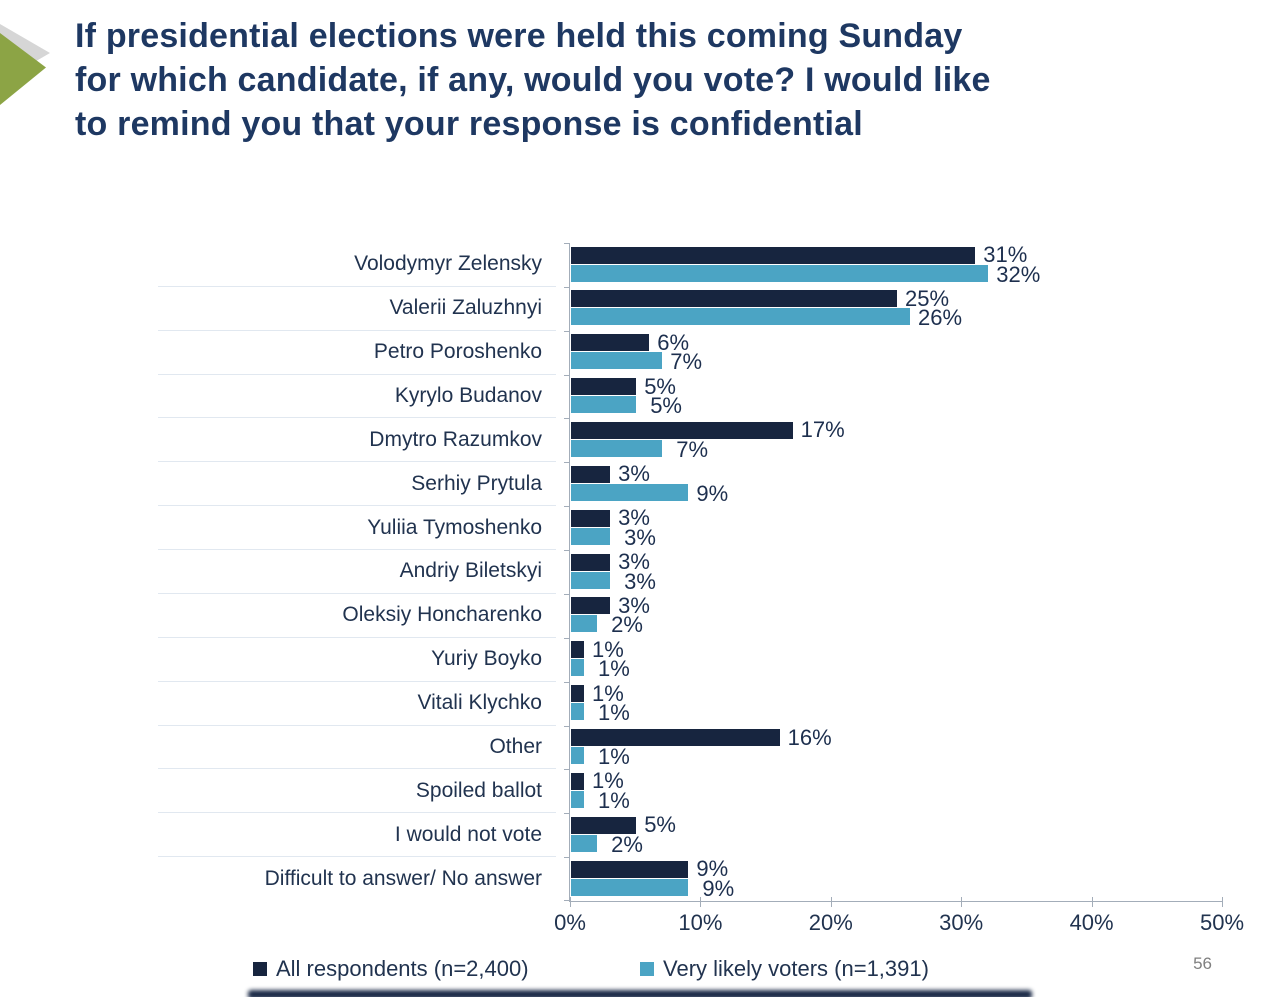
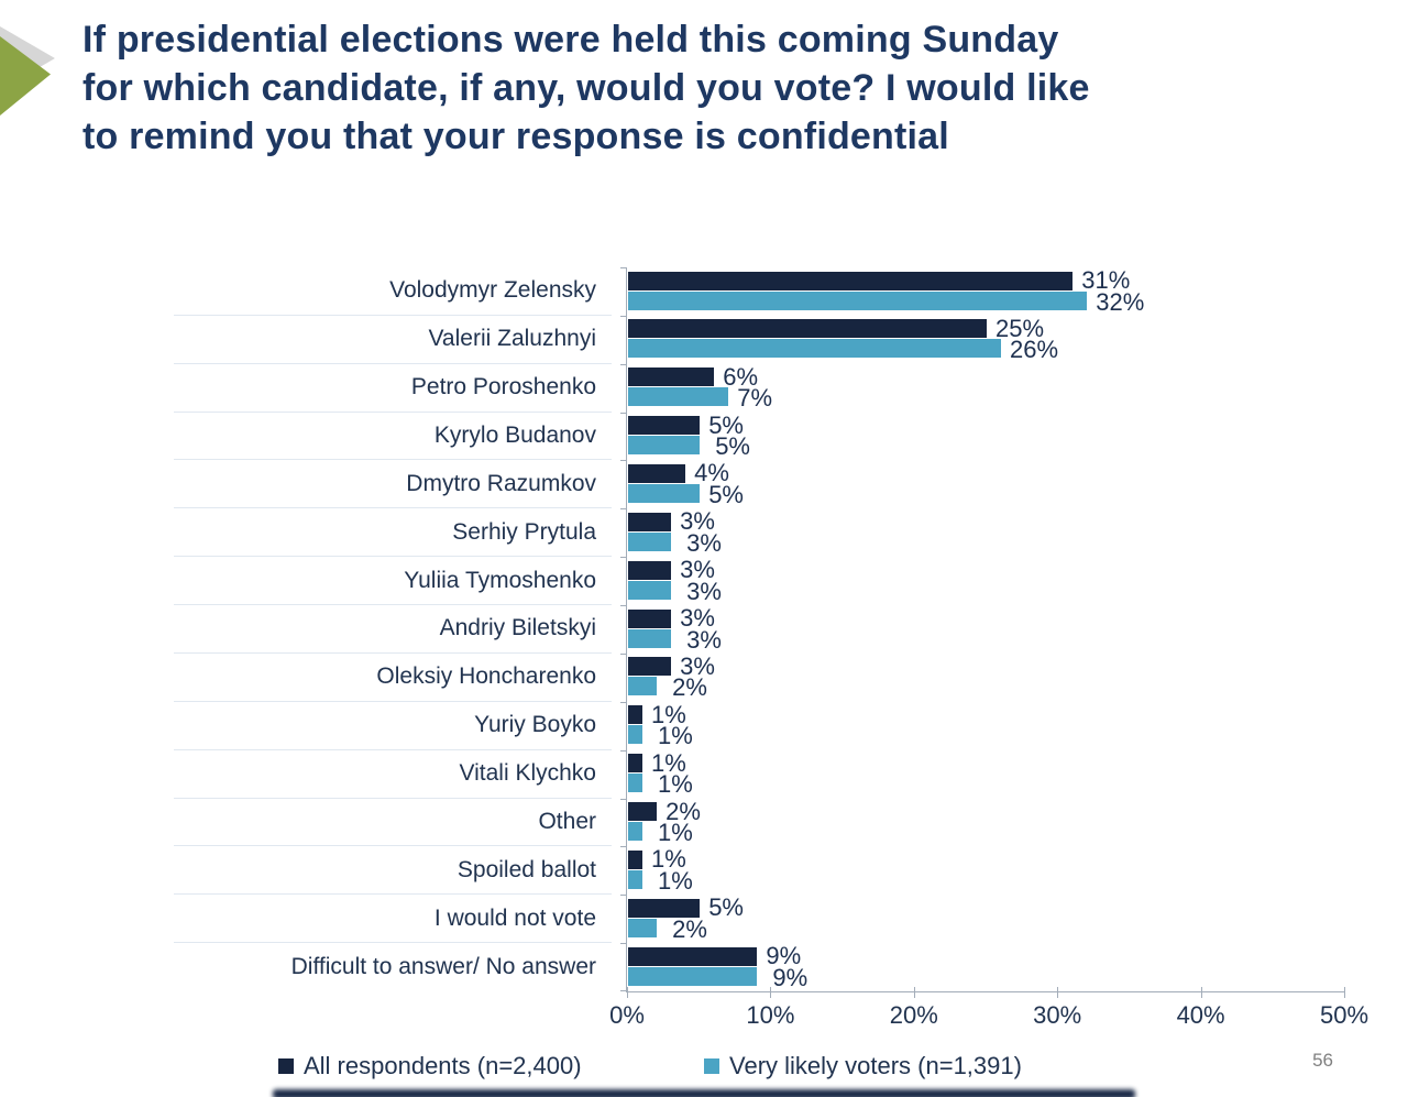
All respondents (n=2,400)/Dmytro Razumkov: 17% -> 4%
Very likely voters (n=1,391)/Dmytro Razumkov: 7% -> 5%
Very likely voters (n=1,391)/Serhiy Prytula: 9% -> 3%
All respondents (n=2,400)/Other: 16% -> 2%
